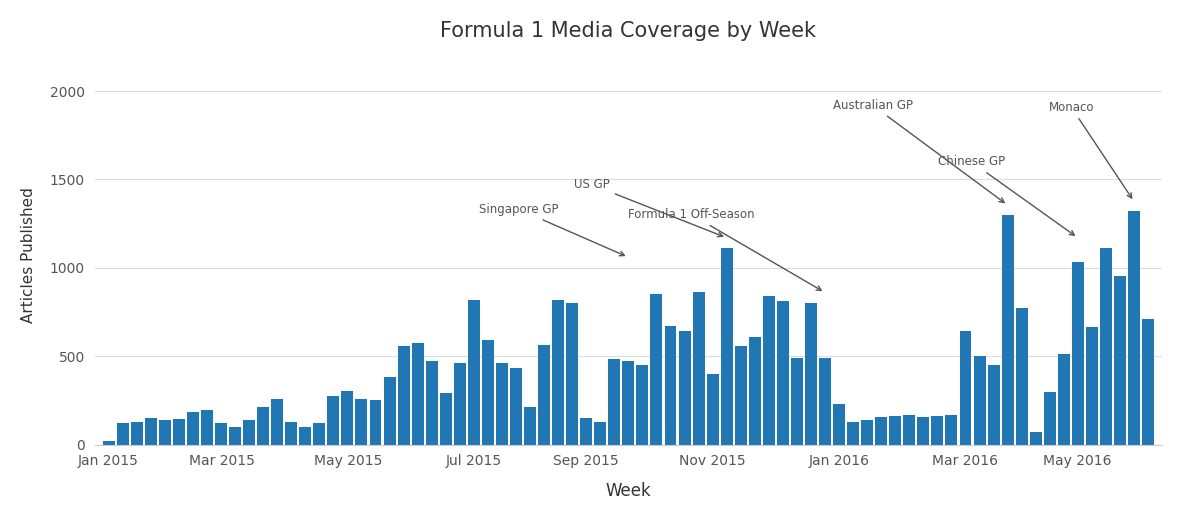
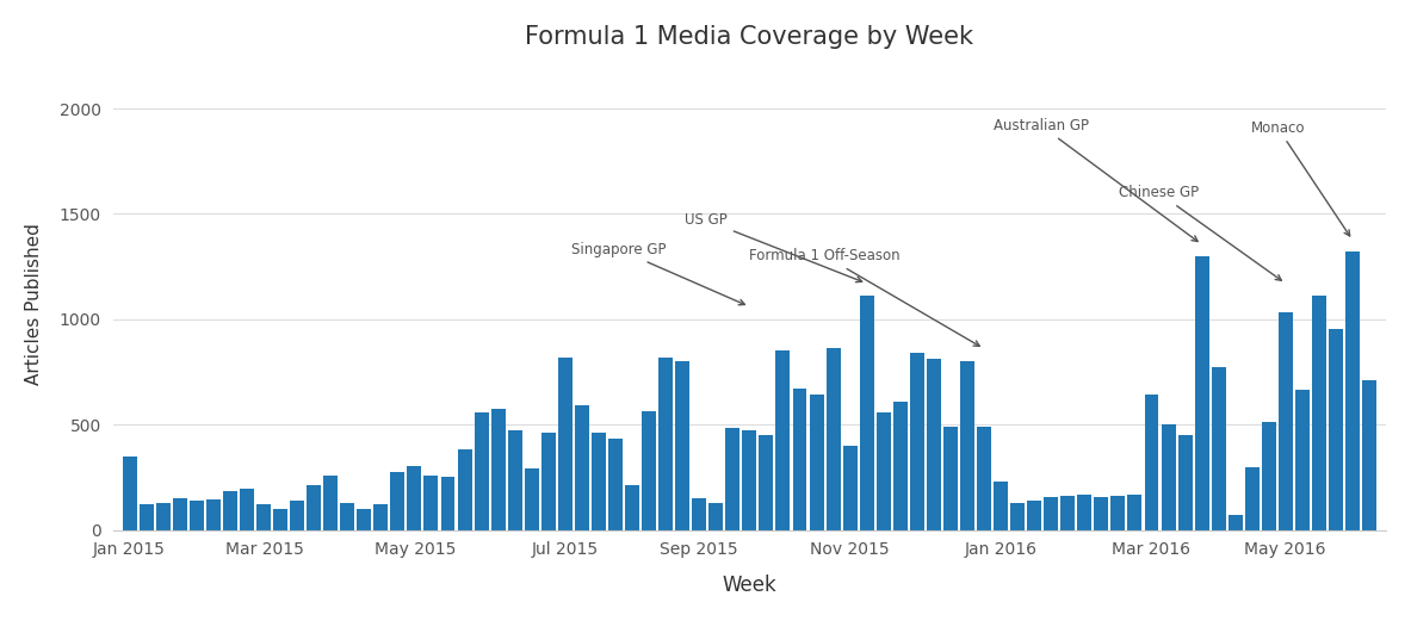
Jan 2015: 20 -> 350
